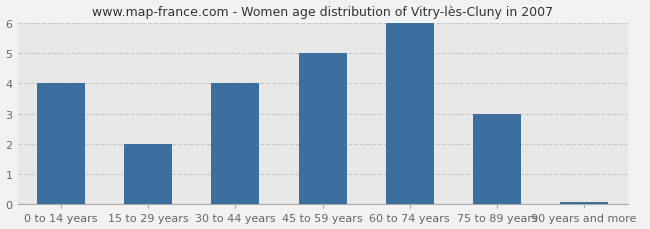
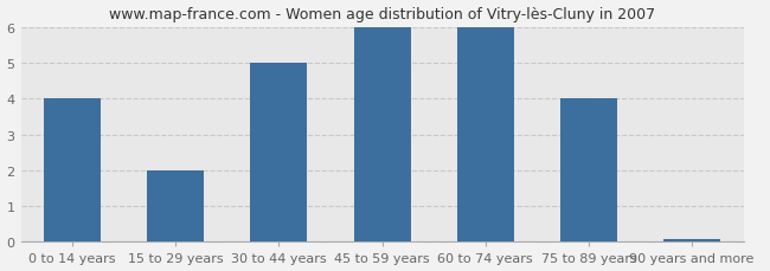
30 to 44 years: 4.00 -> 5.00
45 to 59 years: 5.00 -> 6.00
75 to 89 years: 3.00 -> 4.00
